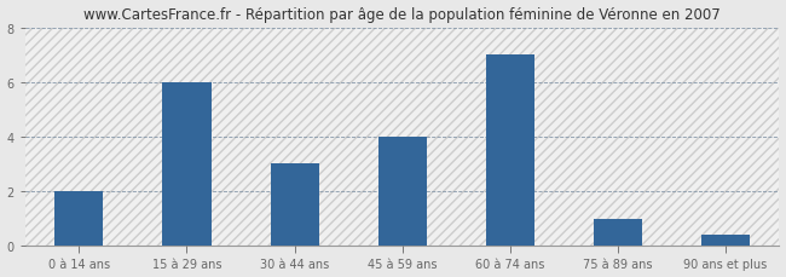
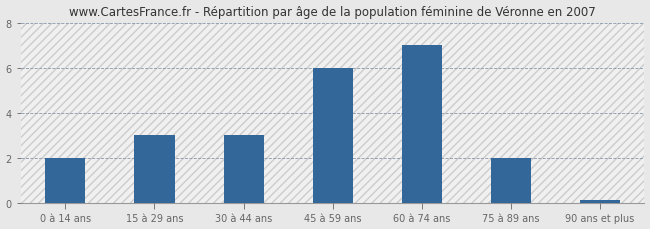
15 à 29 ans: 6.00 -> 3.00
45 à 59 ans: 4.00 -> 6.00
75 à 89 ans: 1.00 -> 2.00
90 ans et plus: 0.40 -> 0.12
